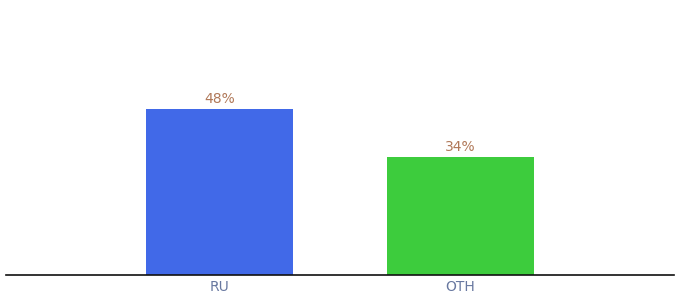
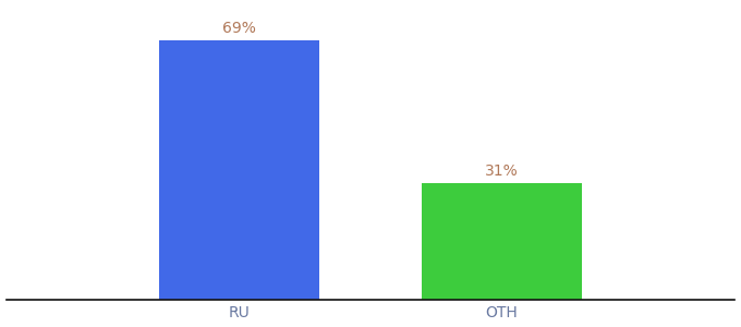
RU: 48% -> 69%
OTH: 34% -> 31%
